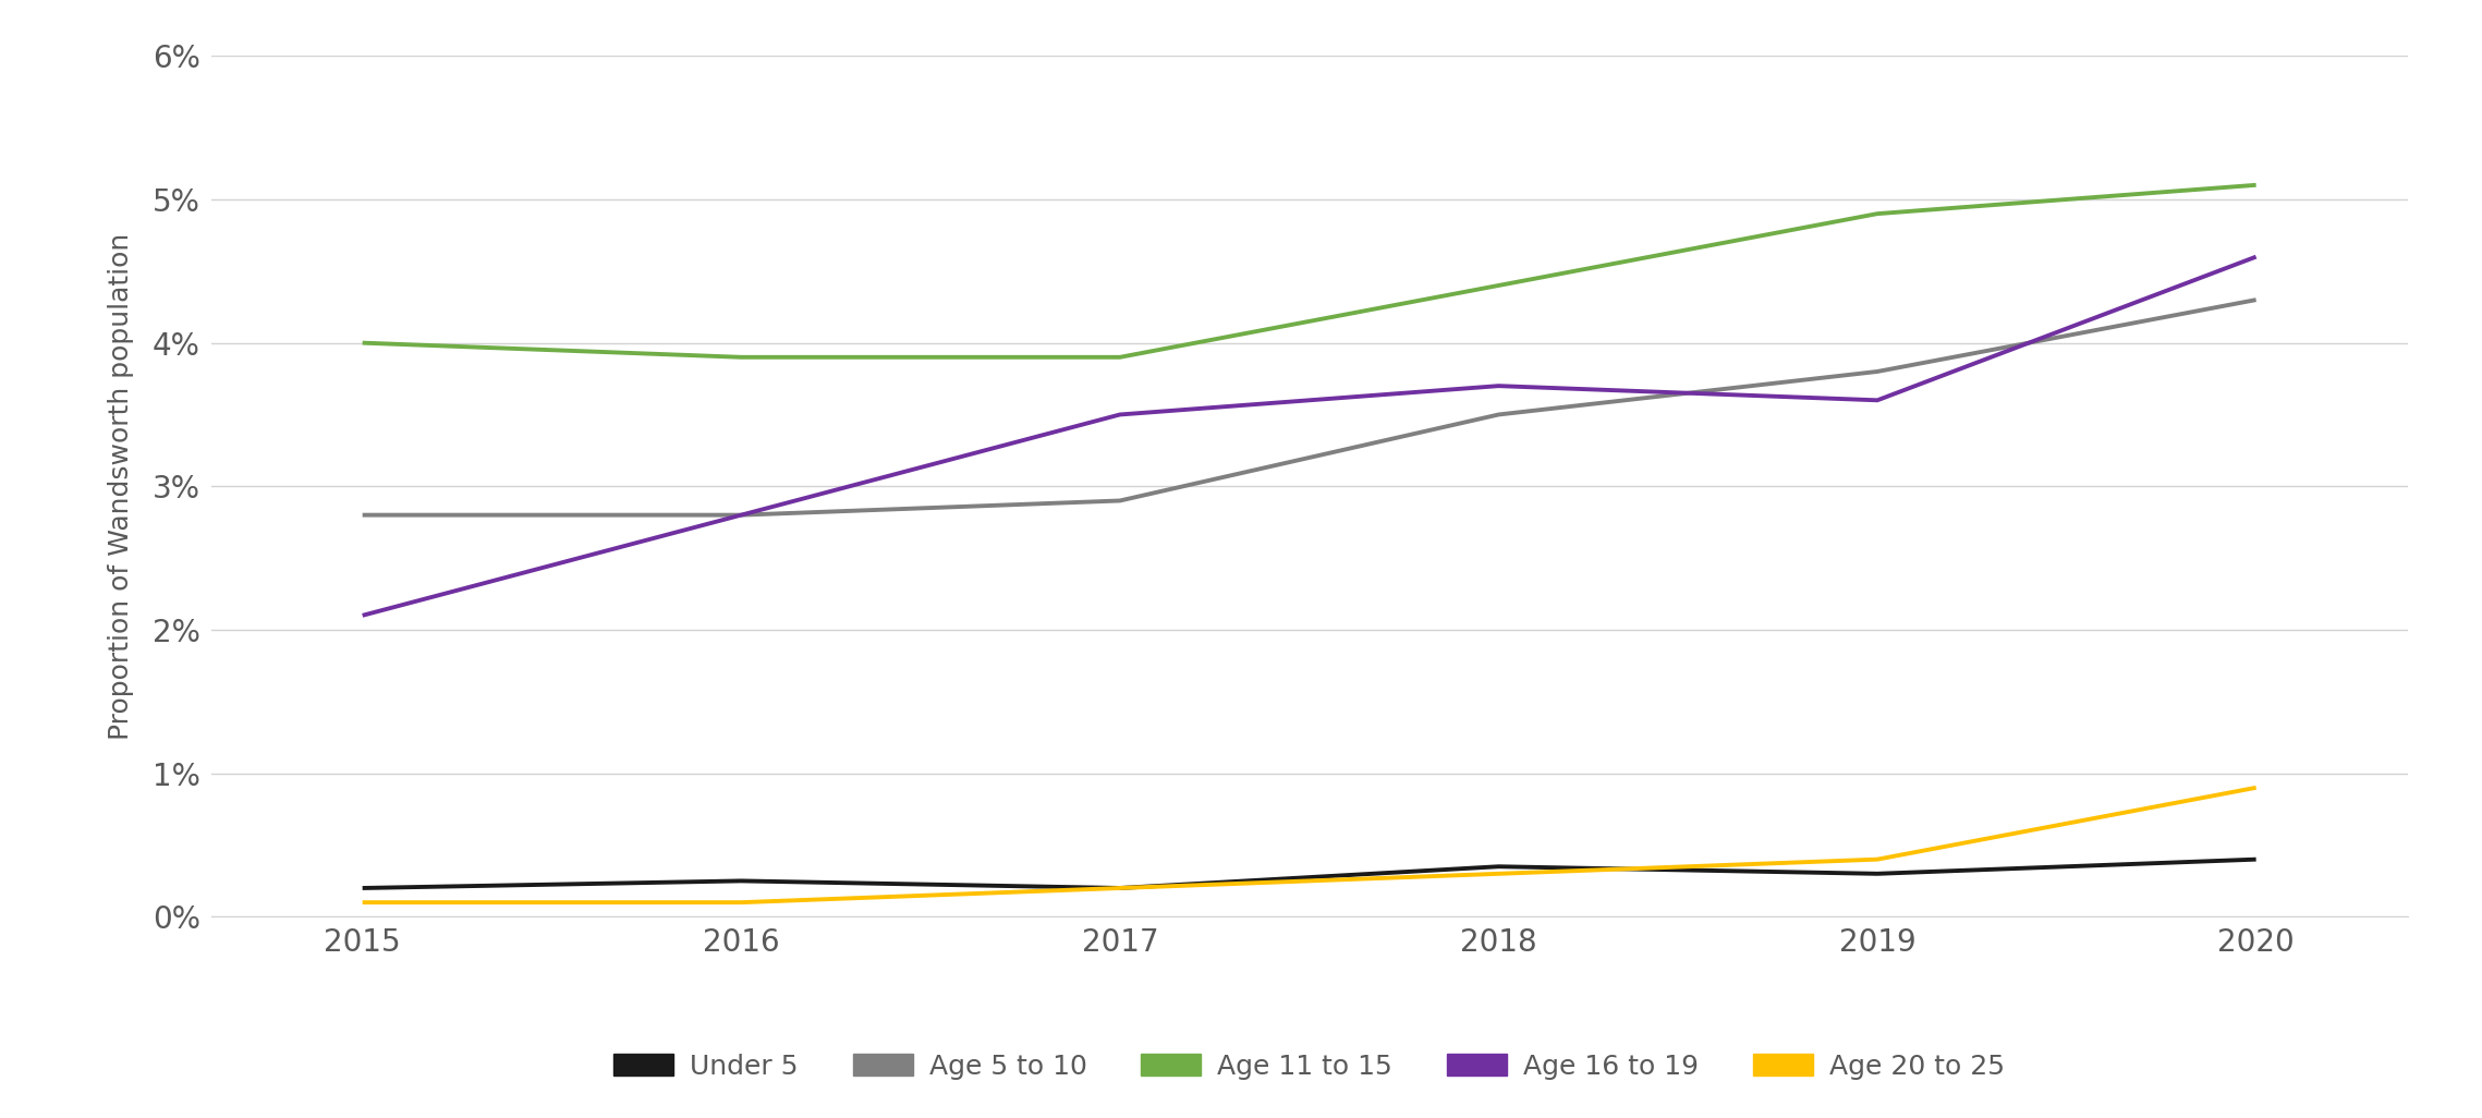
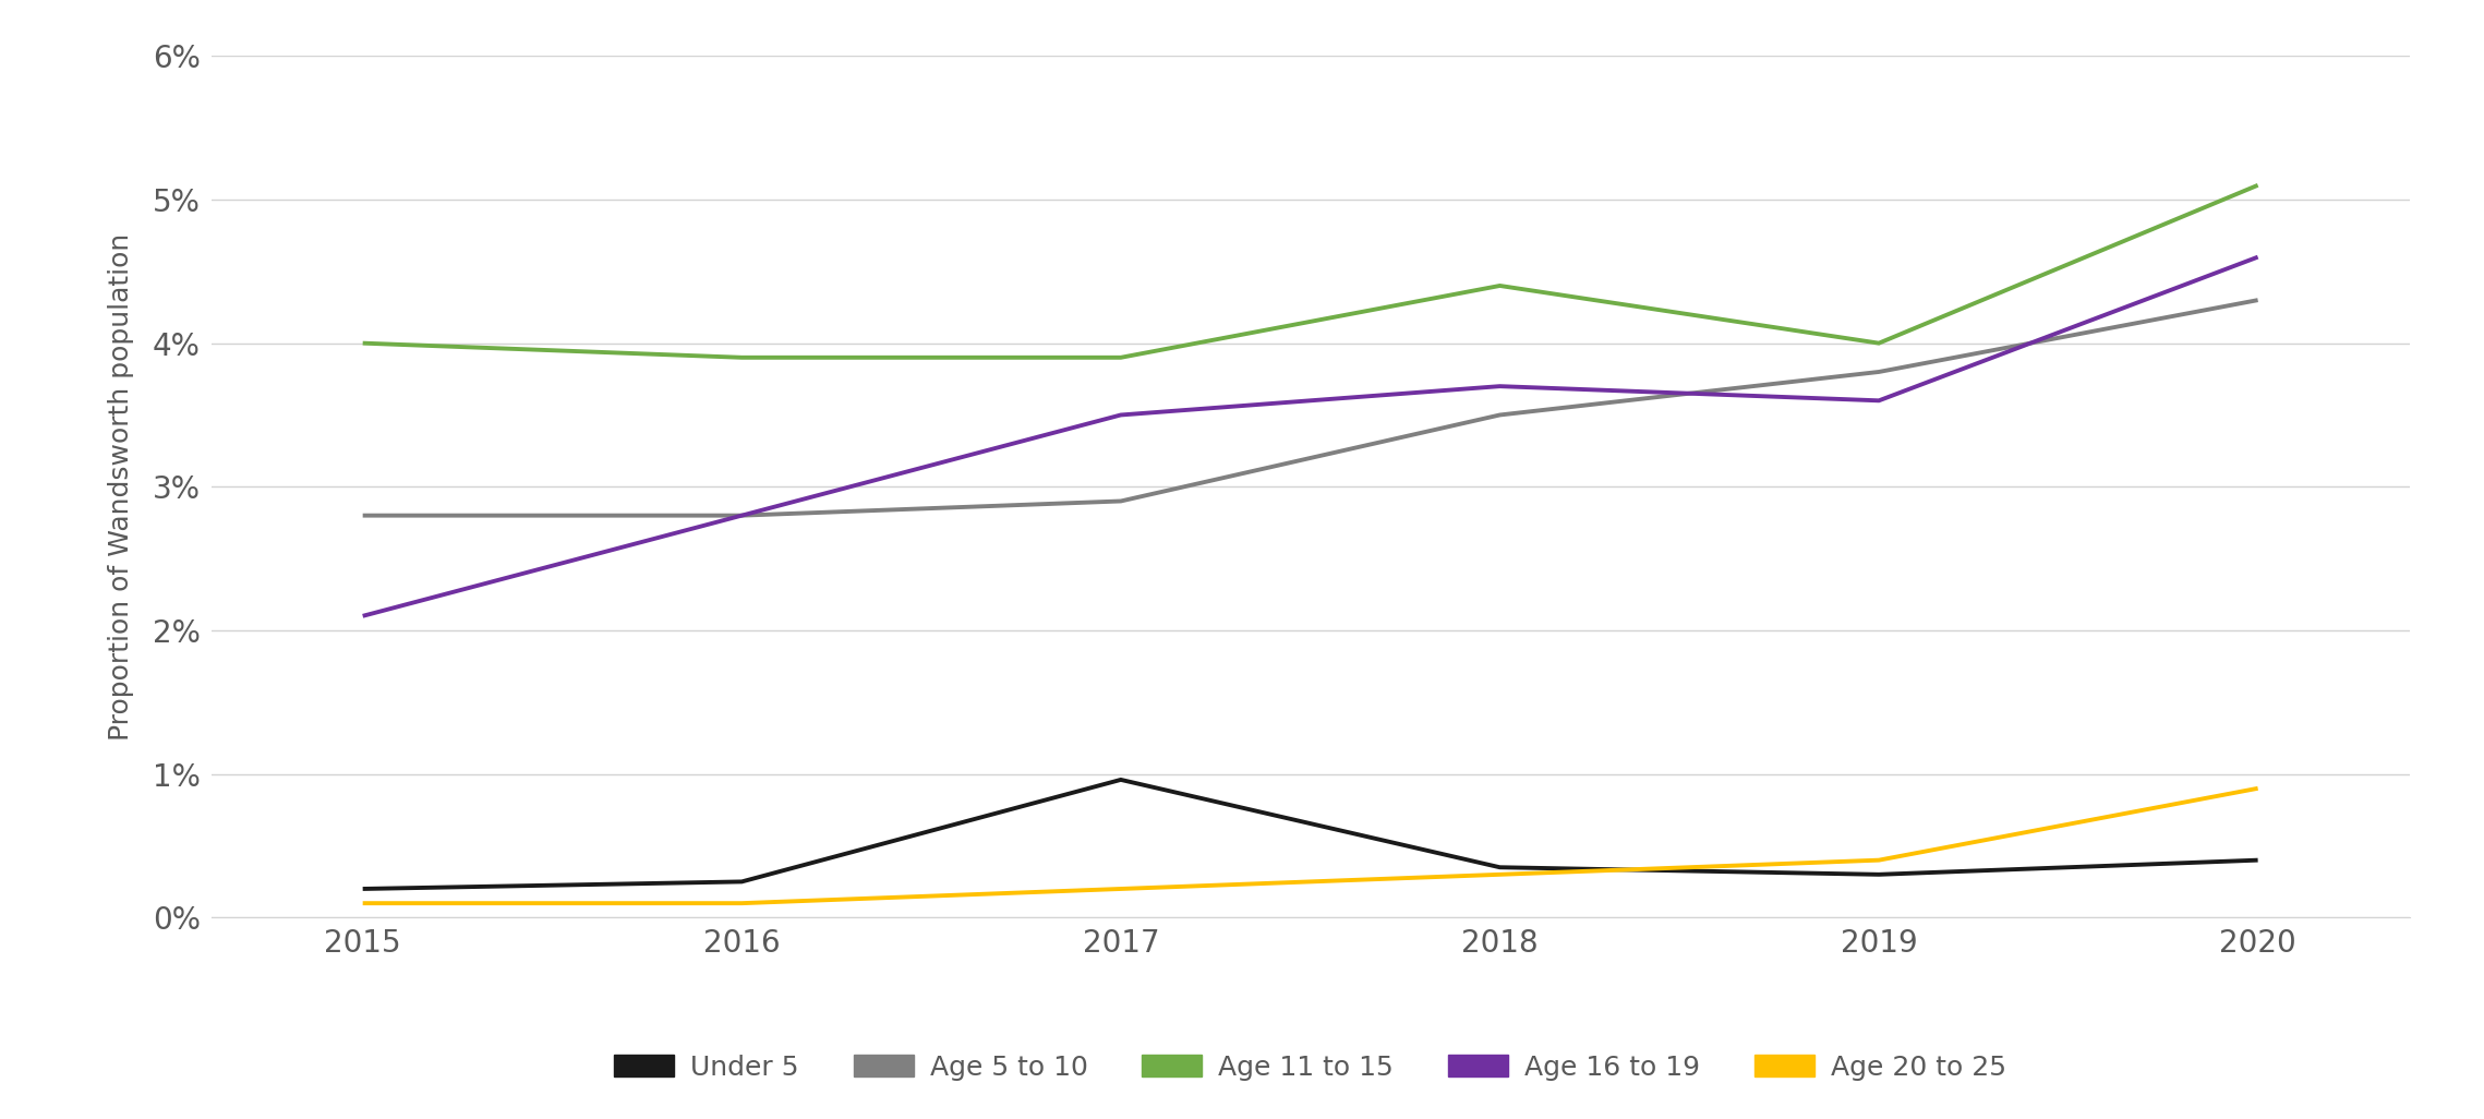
Under 5/2017: 0.20% -> 0.96%
Age 11 to 15/2019: 4.9% -> 4.0%
